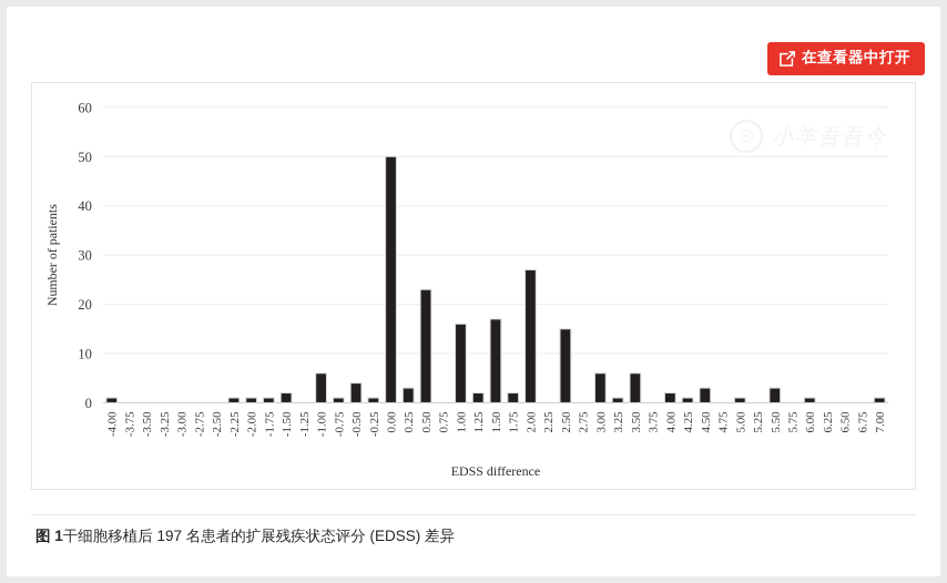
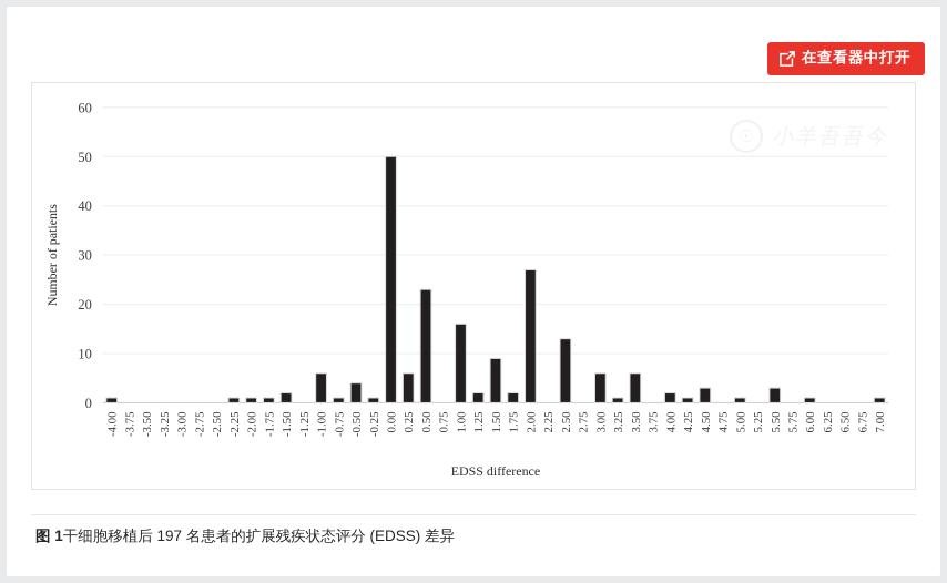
0.25: 3 -> 6
1.50: 17 -> 9
2.50: 15 -> 13
